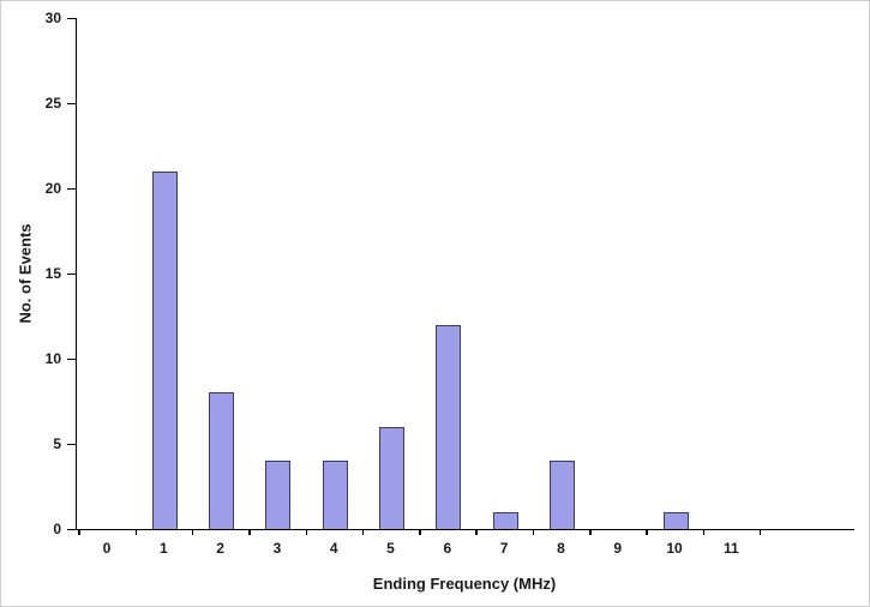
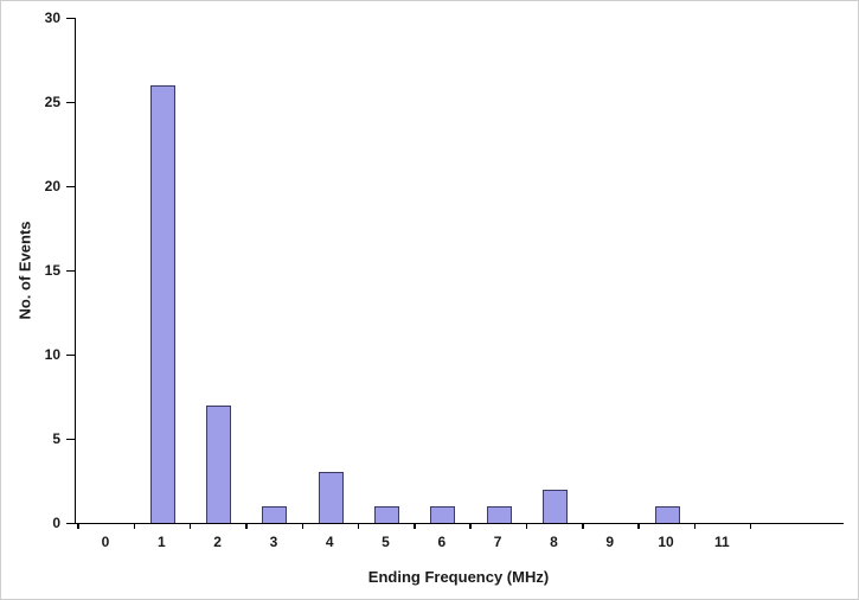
1: 21 -> 26
2: 8 -> 7
3: 4 -> 1
4: 4 -> 3
5: 6 -> 1
6: 12 -> 1
8: 4 -> 2
